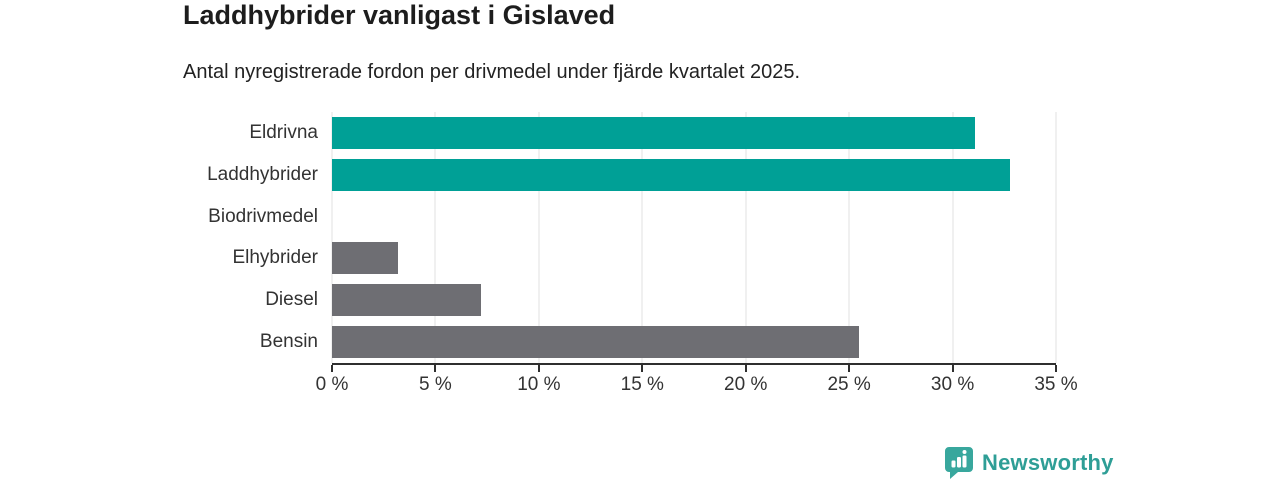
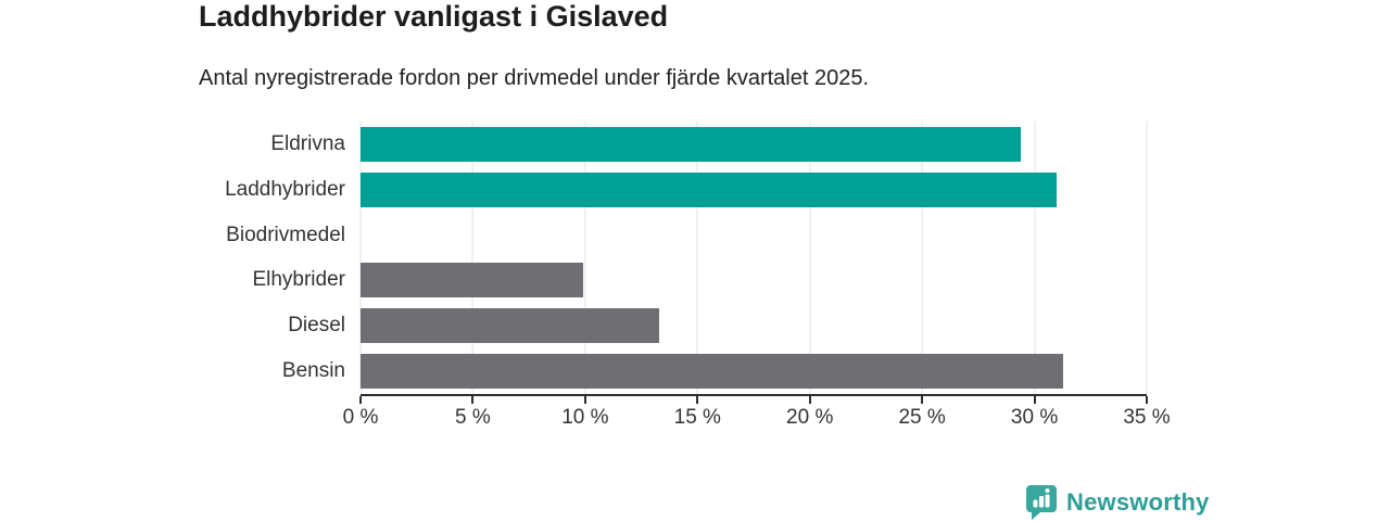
Eldrivna: 31.1% -> 29.4%
Laddhybrider: 32.8% -> 31.0%
Elhybrider: 3.2% -> 9.9%
Diesel: 7.2% -> 13.3%
Bensin: 25.5% -> 31.3%
